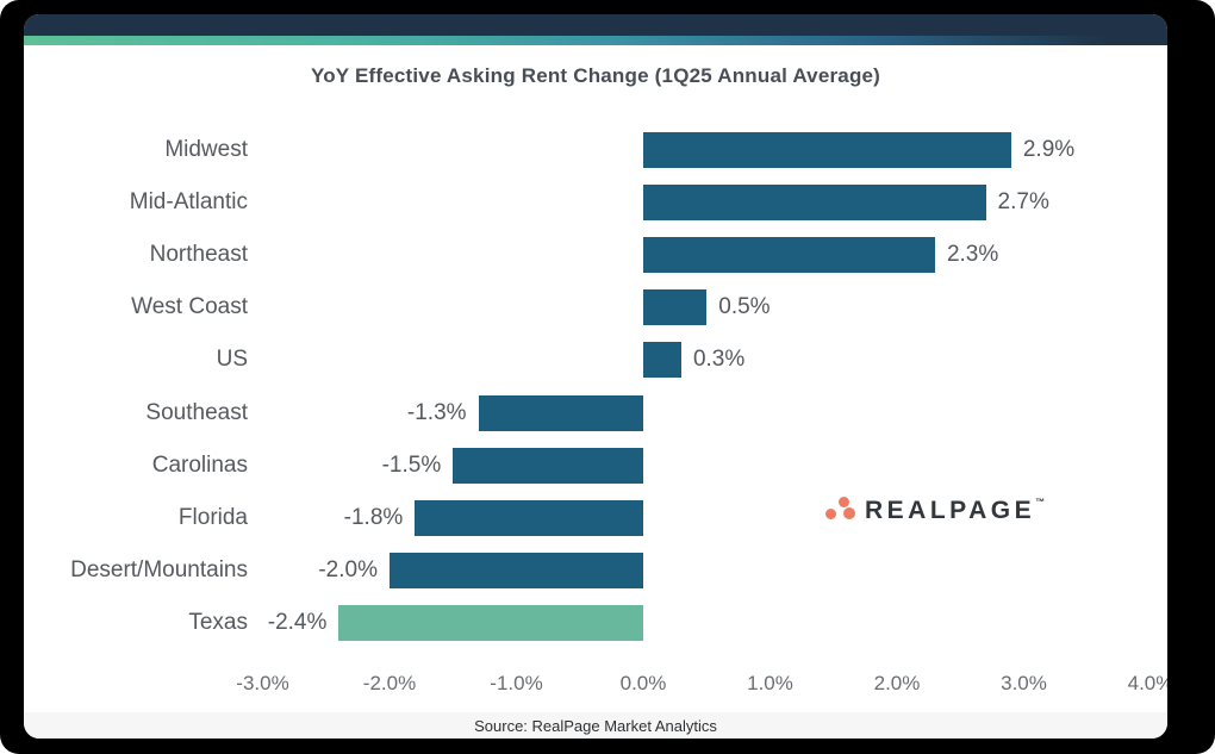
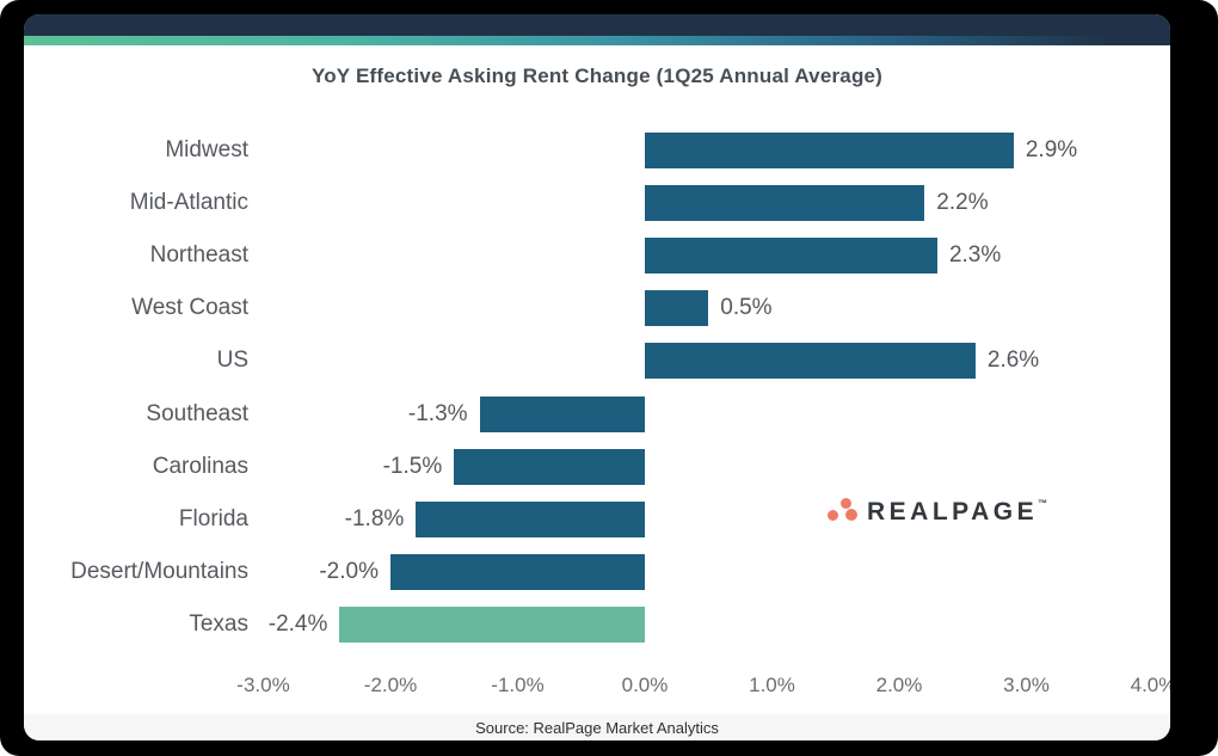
Mid-Atlantic: 2.7% -> 2.2%
US: 0.3% -> 2.6%
